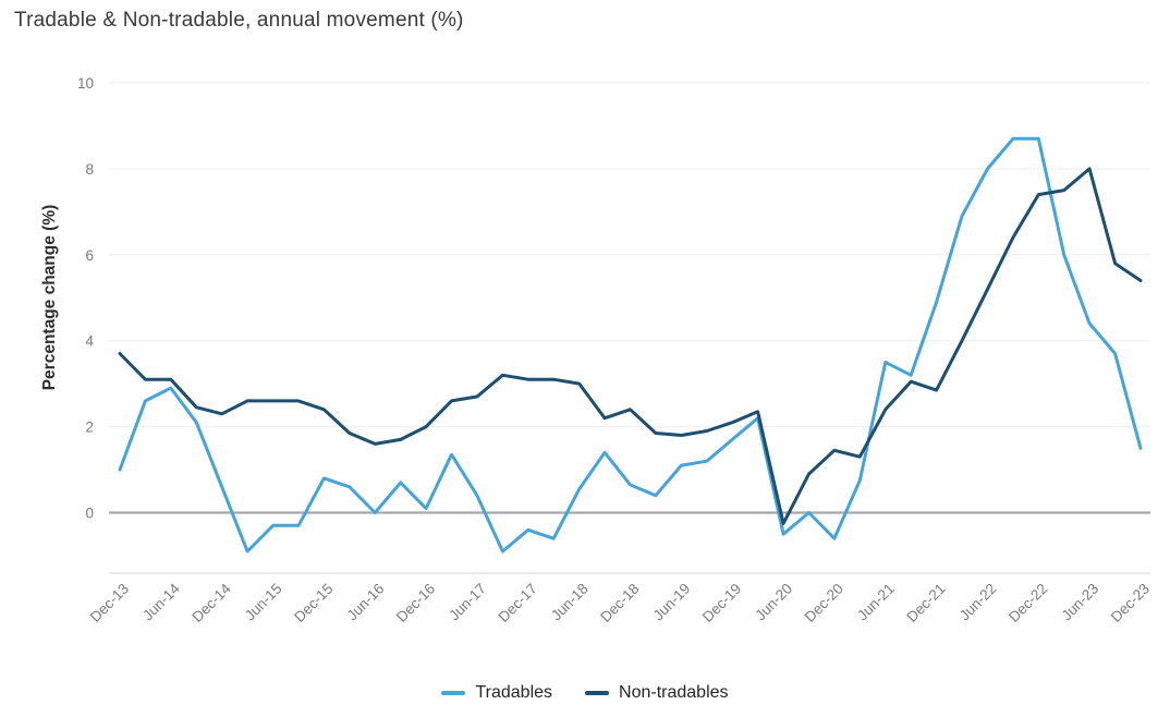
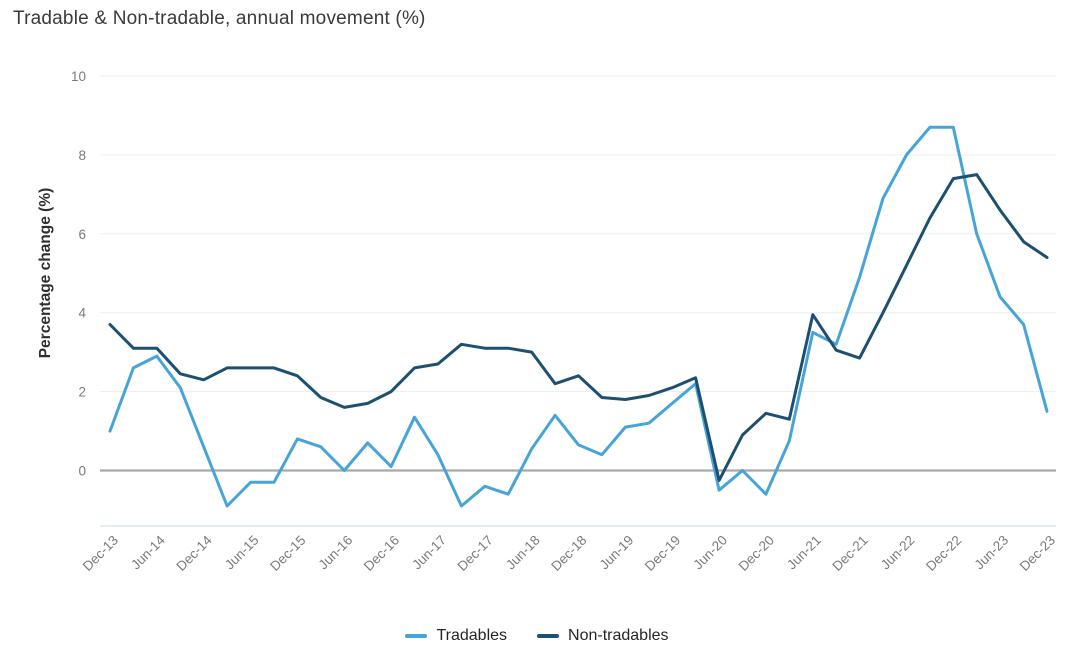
Non-tradables/Jun-21: 2.4 -> 4.0
Non-tradables/Jun-23: 8.0 -> 6.6
